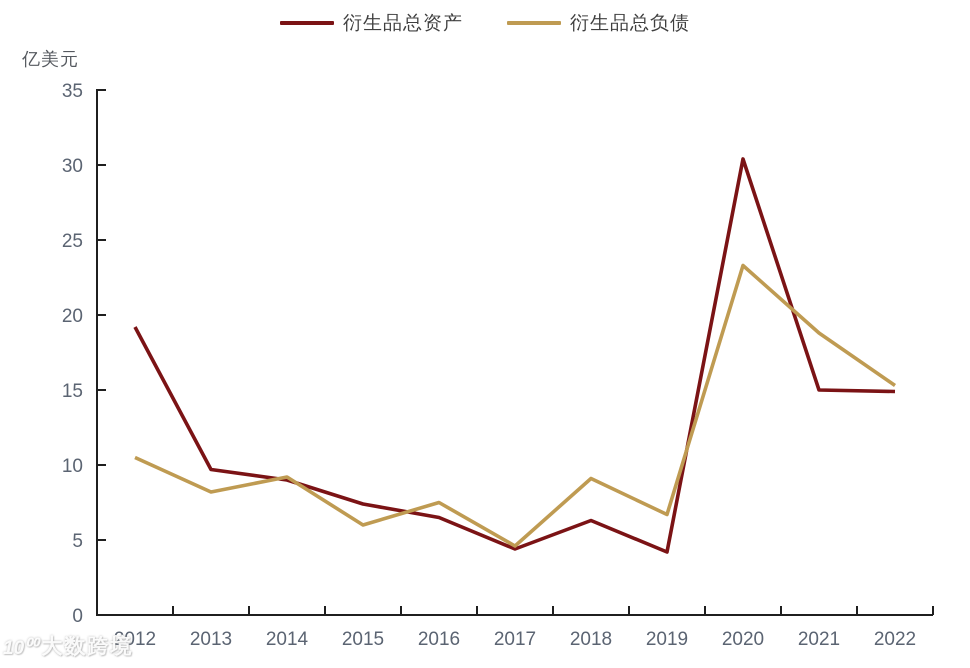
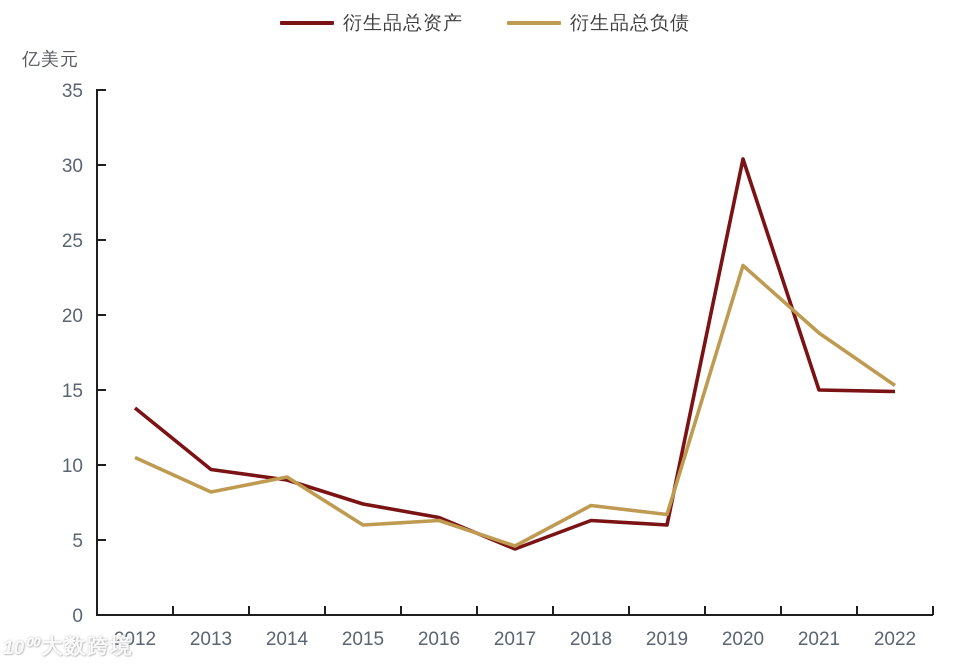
衍生品总资产/2012: 19.2 -> 13.8
衍生品总负债/2016: 7.5 -> 6.3
衍生品总负债/2018: 9.1 -> 7.3
衍生品总资产/2019: 4.2 -> 6.0
